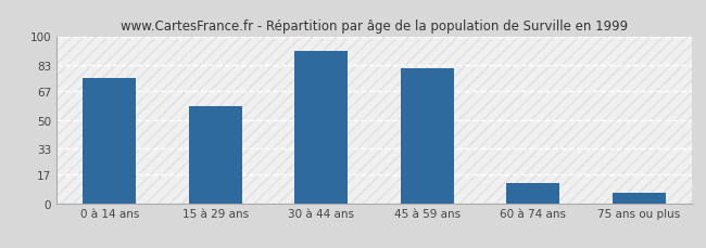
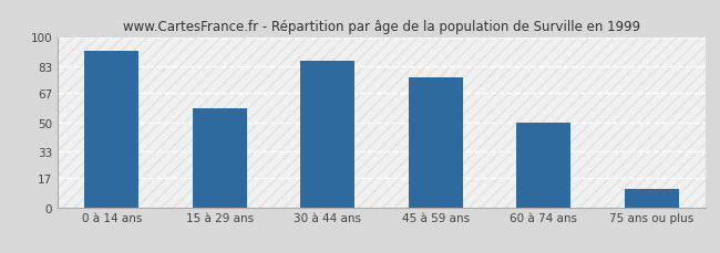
0 à 14 ans: 75 -> 92
30 à 44 ans: 91 -> 86
45 à 59 ans: 81 -> 76
60 à 74 ans: 12 -> 50
75 ans ou plus: 6 -> 11
